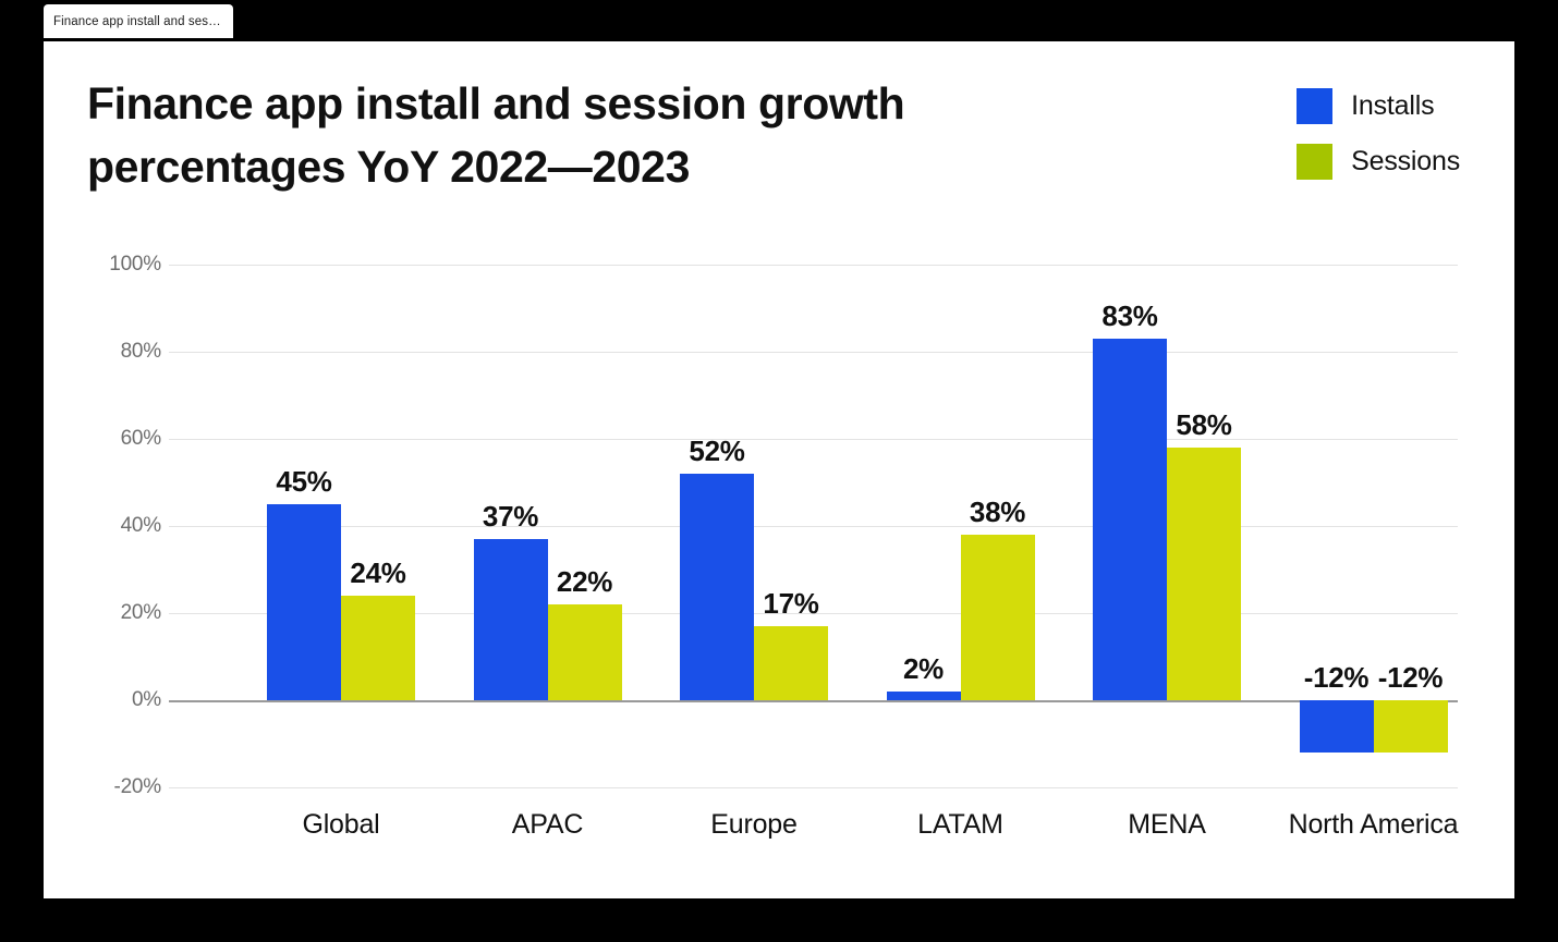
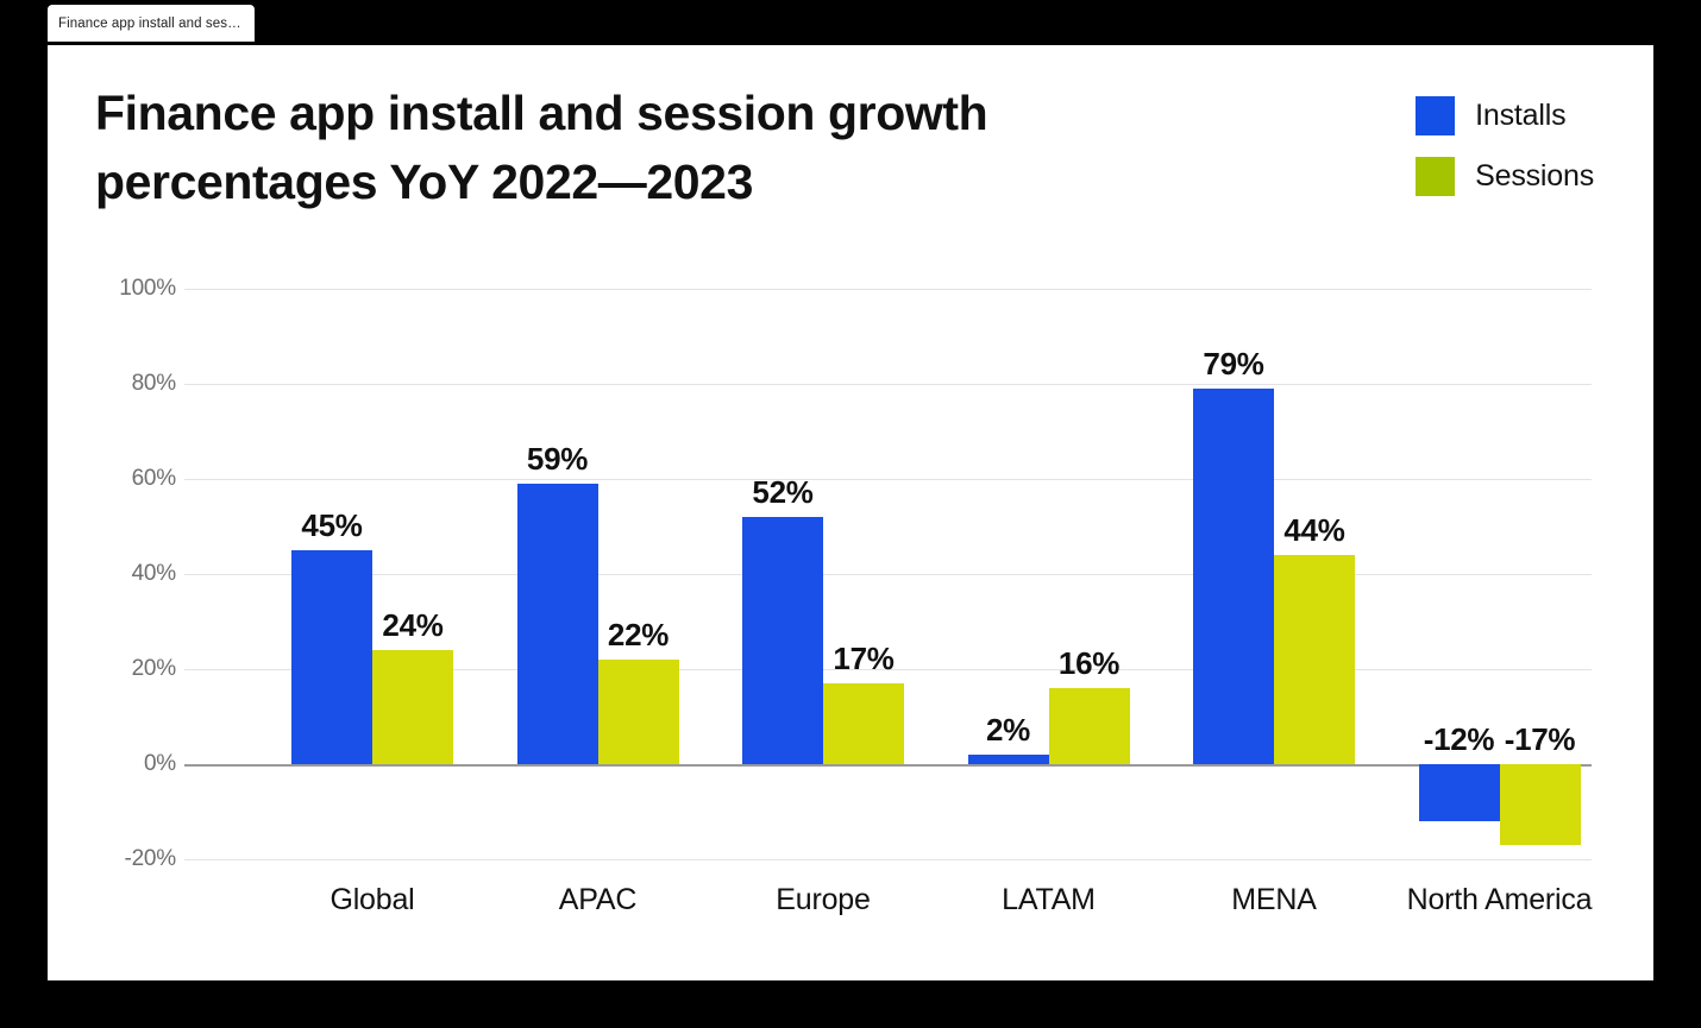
Installs/APAC: 37% -> 59%
Sessions/LATAM: 38% -> 16%
Installs/MENA: 83% -> 79%
Sessions/MENA: 58% -> 44%
Sessions/North America: -12% -> -17%
